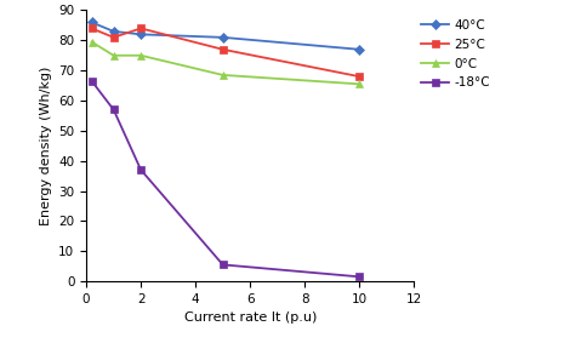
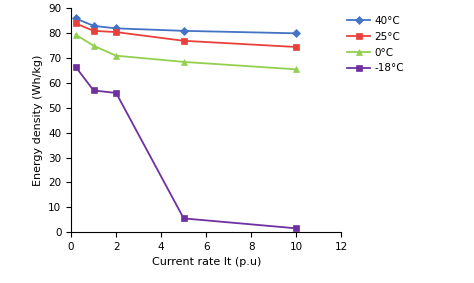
25°C/2: 84.0 -> 80.5
0°C/2: 75.0 -> 71.0
-18°C/2: 37.0 -> 56.0
40°C/10: 77 -> 80
25°C/10: 68.0 -> 74.5
